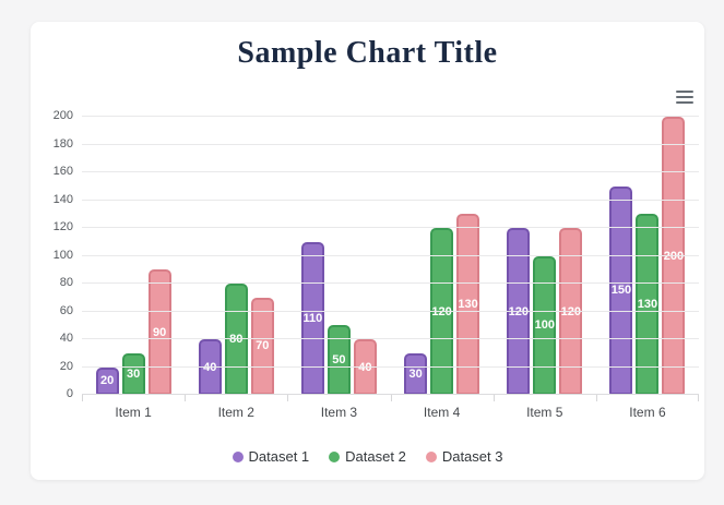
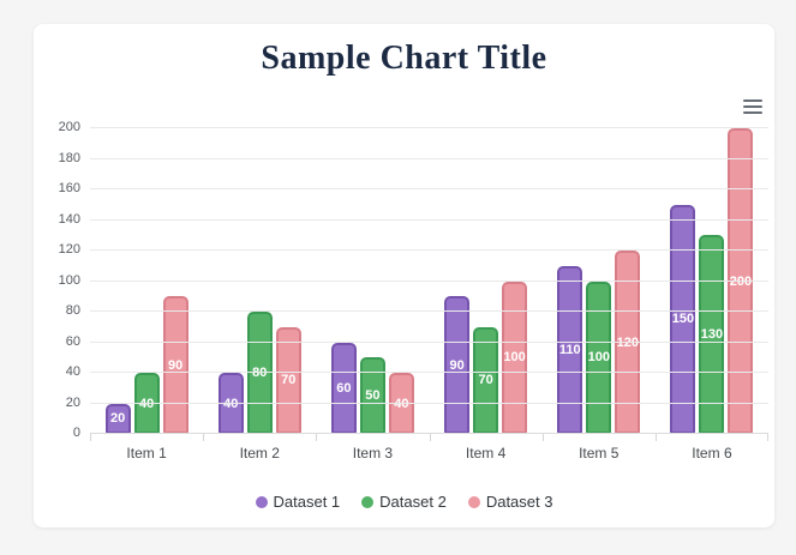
Dataset 2/Item 1: 30 -> 40
Dataset 1/Item 3: 110 -> 60
Dataset 1/Item 4: 30 -> 90
Dataset 2/Item 4: 120 -> 70
Dataset 3/Item 4: 130 -> 100
Dataset 1/Item 5: 120 -> 110
